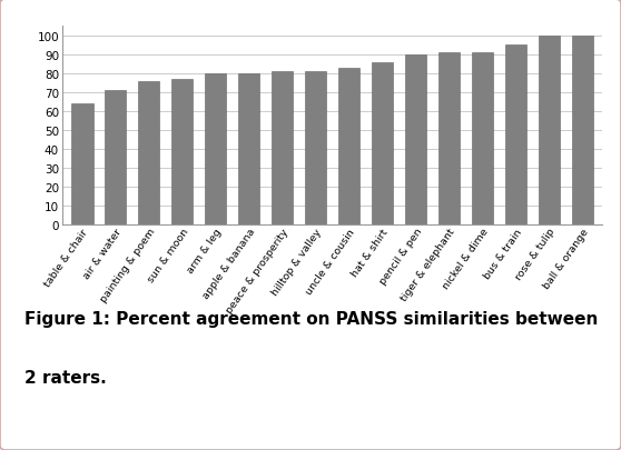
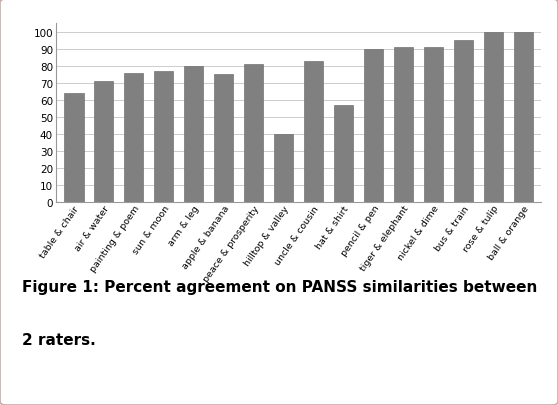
apple & banana: 80 -> 75
hilltop & valley: 81 -> 40
hat & shirt: 86 -> 57
